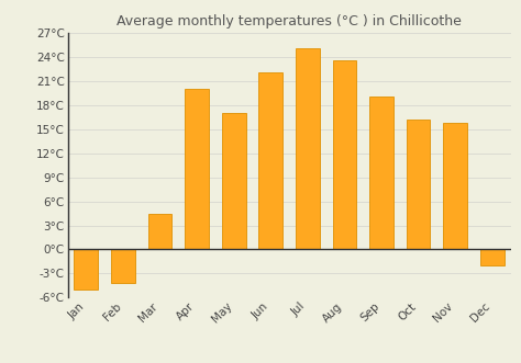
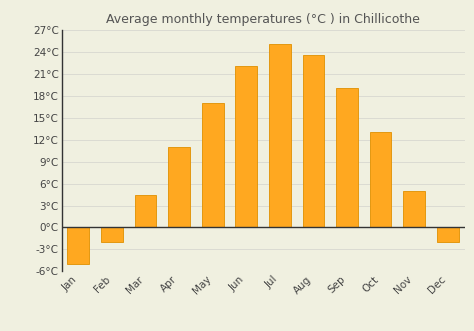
Feb: -4.2°C -> -2.0°C
Apr: 20.0°C -> 11.0°C
Oct: 16.2°C -> 13.0°C
Nov: 15.8°C -> 5.0°C
